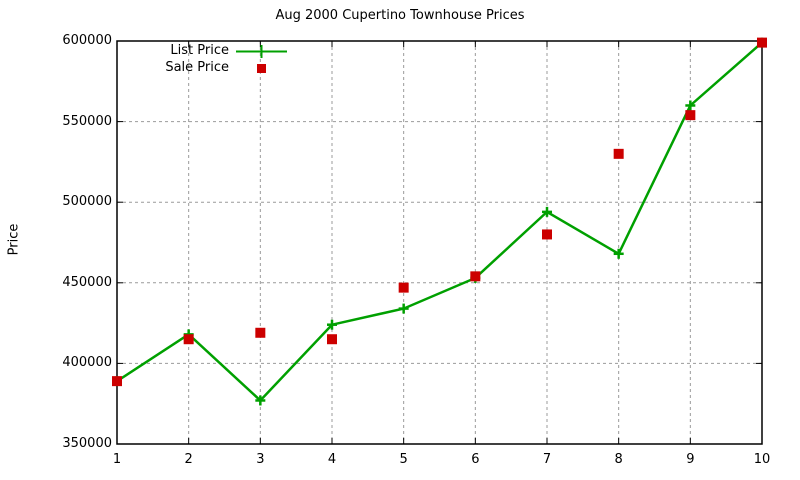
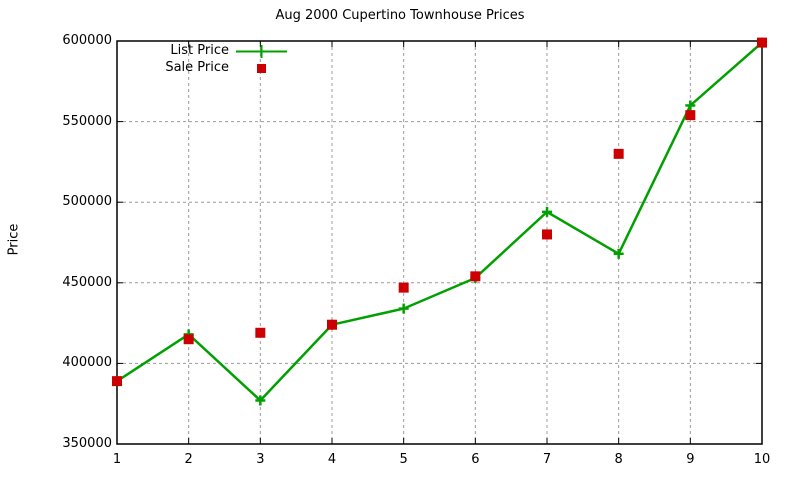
Sale Price/4: 415000 -> 424000
